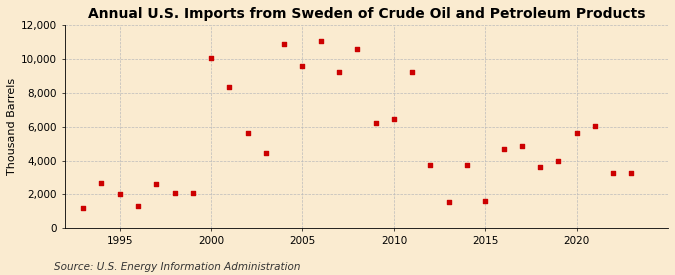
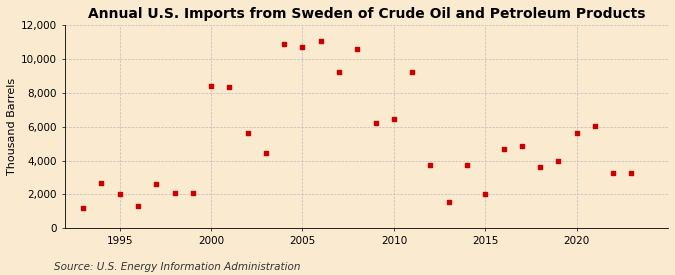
2000: 10,000 -> 8,400
2005: 9,600 -> 10,700
2015: 1,600 -> 2,000
